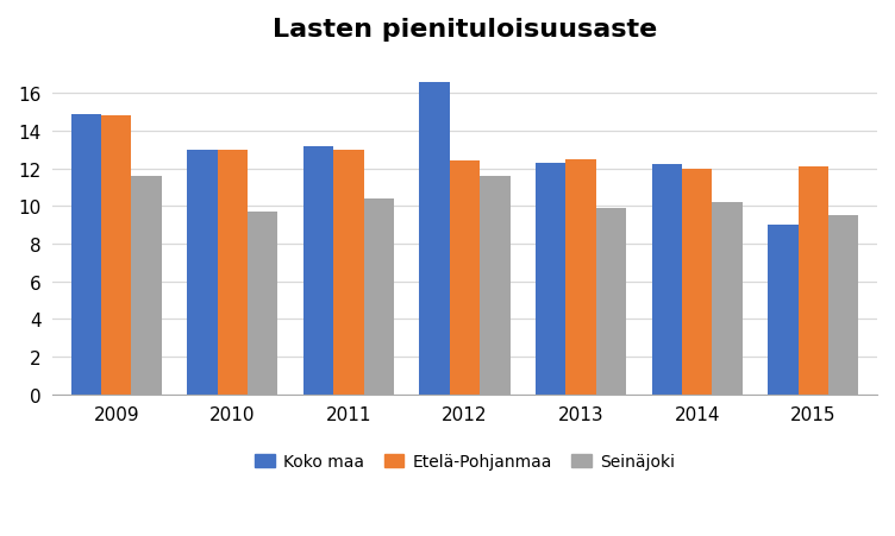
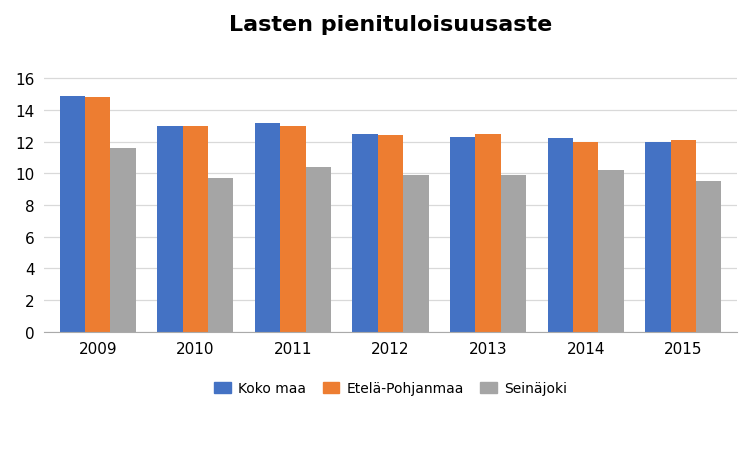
Koko maa/2012: 16.6 -> 12.5
Seinäjoki/2012: 11.6 -> 9.9
Koko maa/2015: 9.0 -> 12.0
